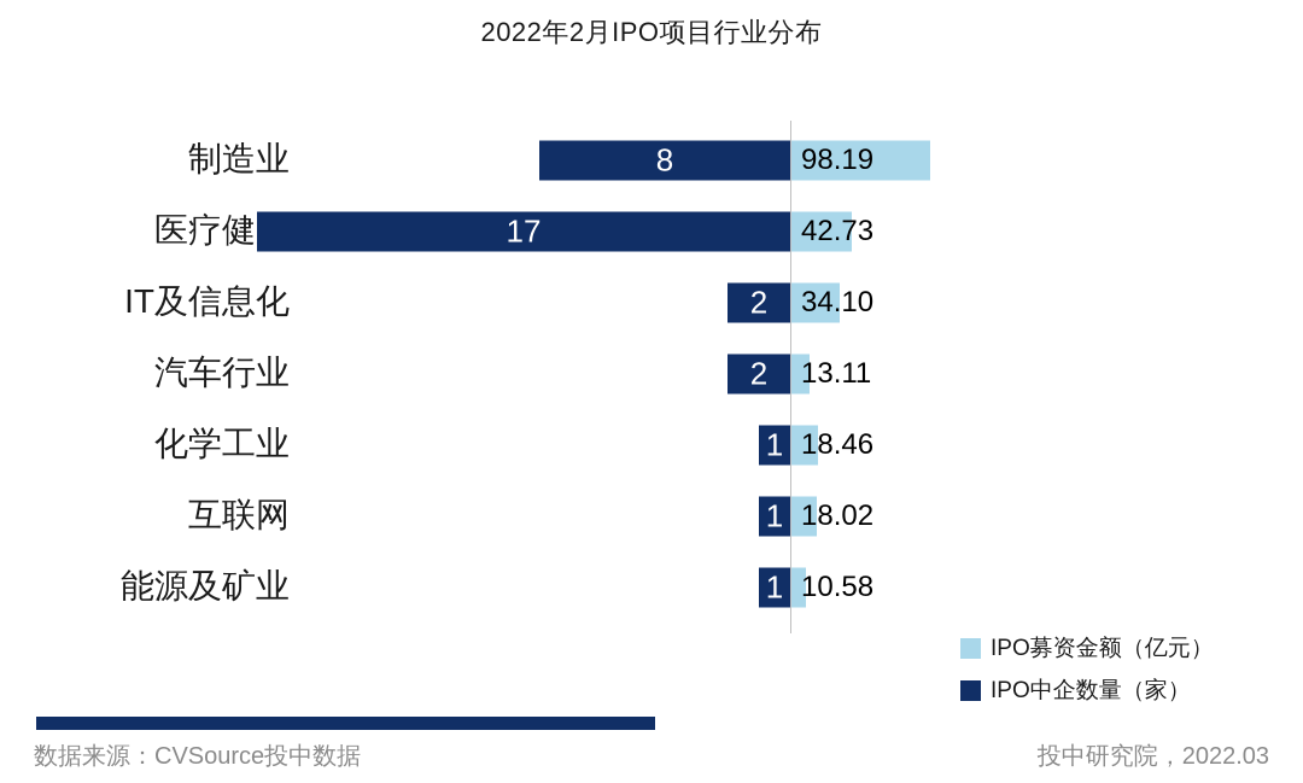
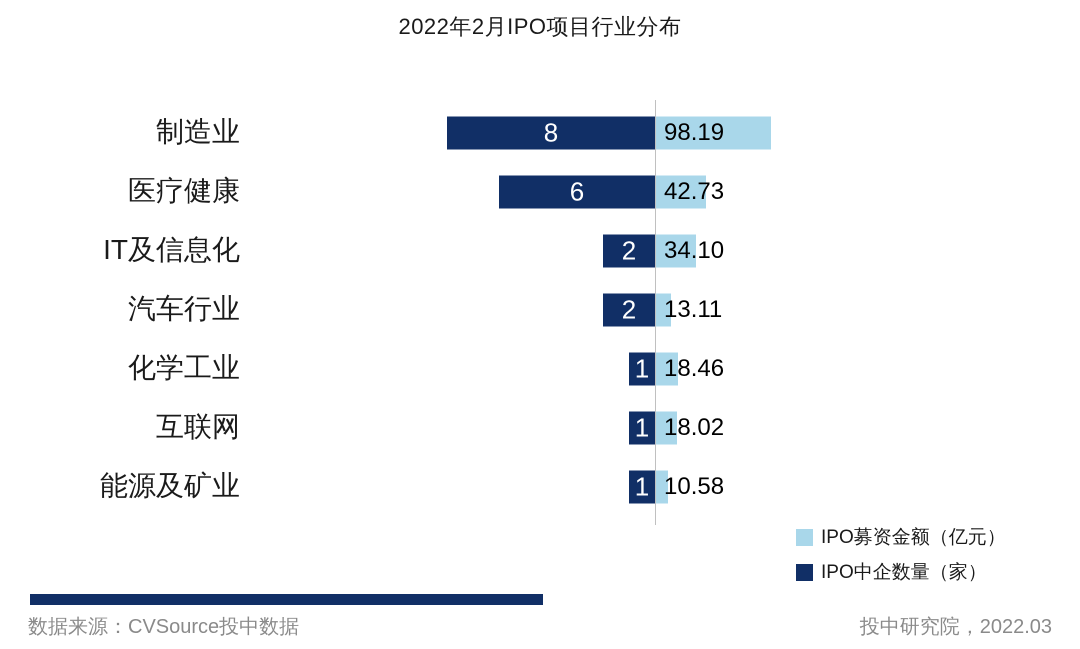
IPO中企数量（家）/医疗健康: 17 -> 6
